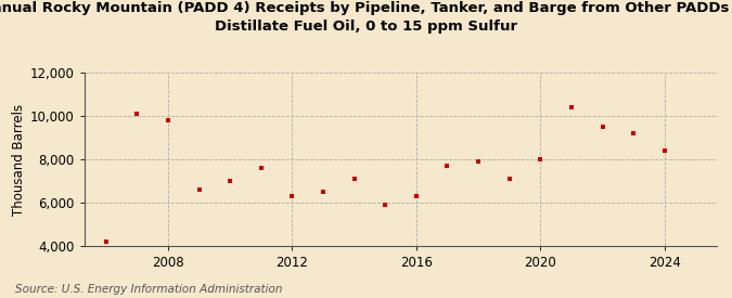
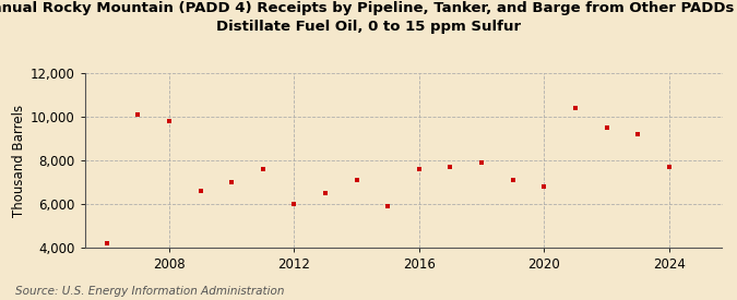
2012: 6,300 -> 6,000
2016: 6,300 -> 7,600
2020: 8,000 -> 6,800
2024: 8,400 -> 7,700
